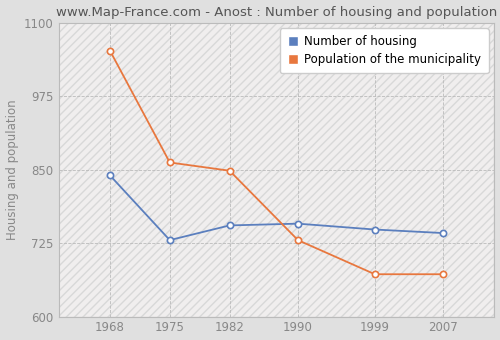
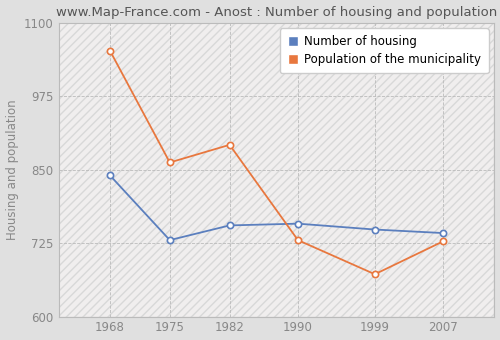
Population of the municipality/1982: 848 -> 892
Population of the municipality/2007: 672 -> 728
